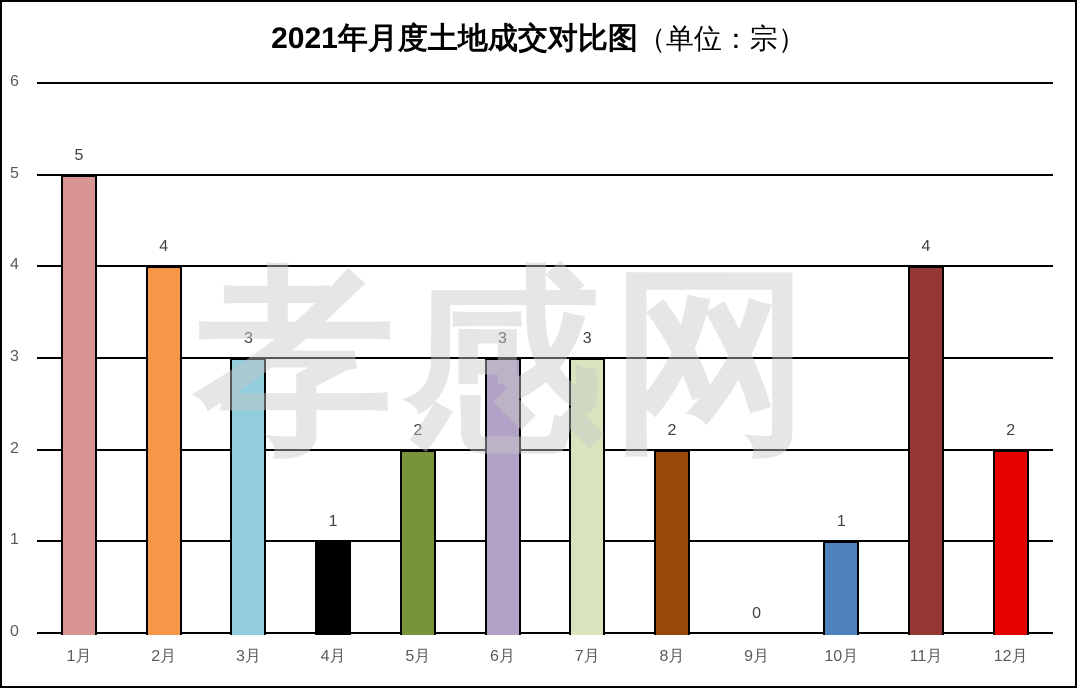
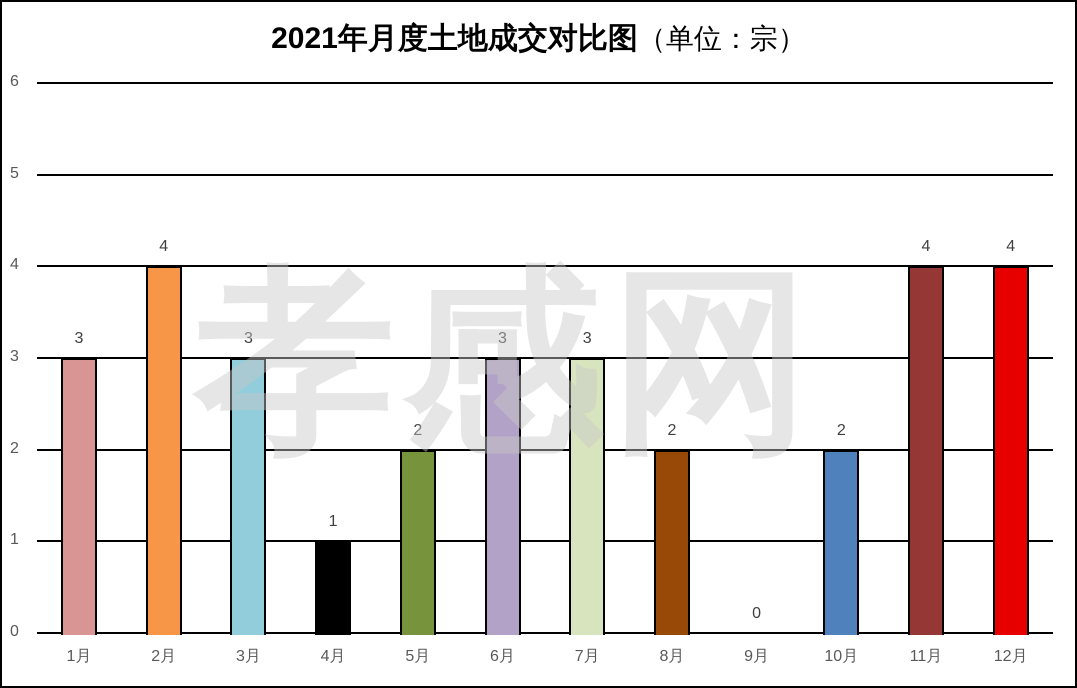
1月: 5 -> 3
10月: 1 -> 2
12月: 2 -> 4
